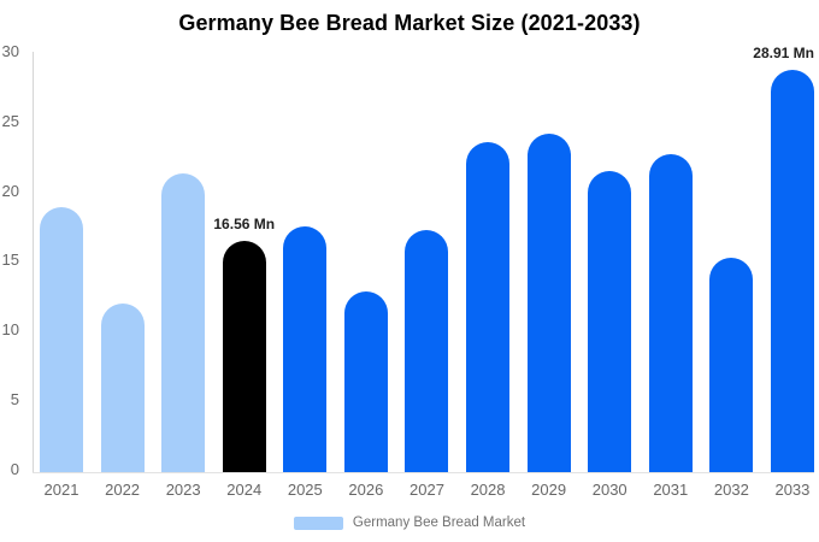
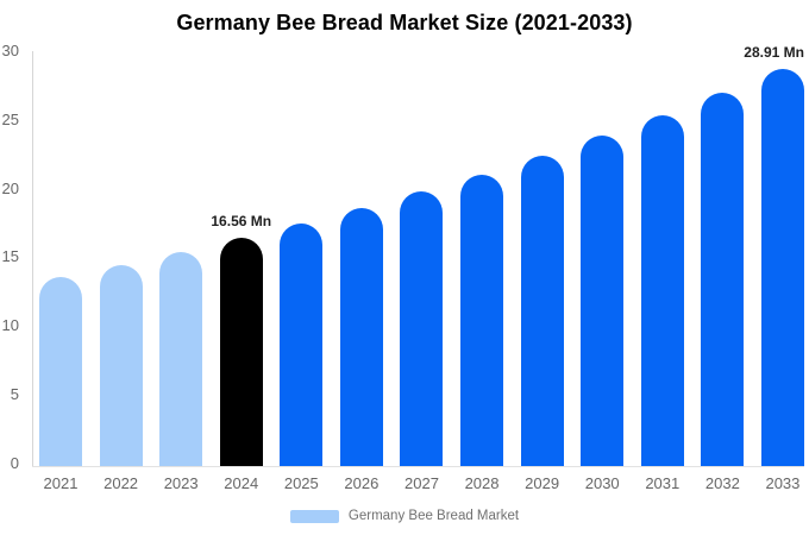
2021: 19.0 -> 13.8
2022: 12.1 -> 14.6
2023: 21.4 -> 15.6
2026: 13.0 -> 18.7
2027: 17.4 -> 19.9
2028: 23.7 -> 21.2
2029: 24.3 -> 22.6
2030: 21.6 -> 24.0
2031: 22.8 -> 25.5
2032: 15.4 -> 27.2
